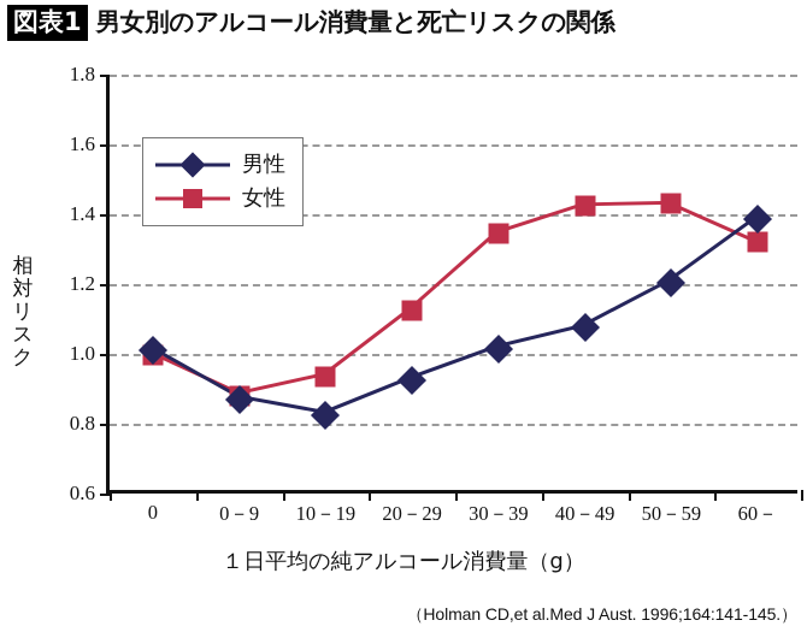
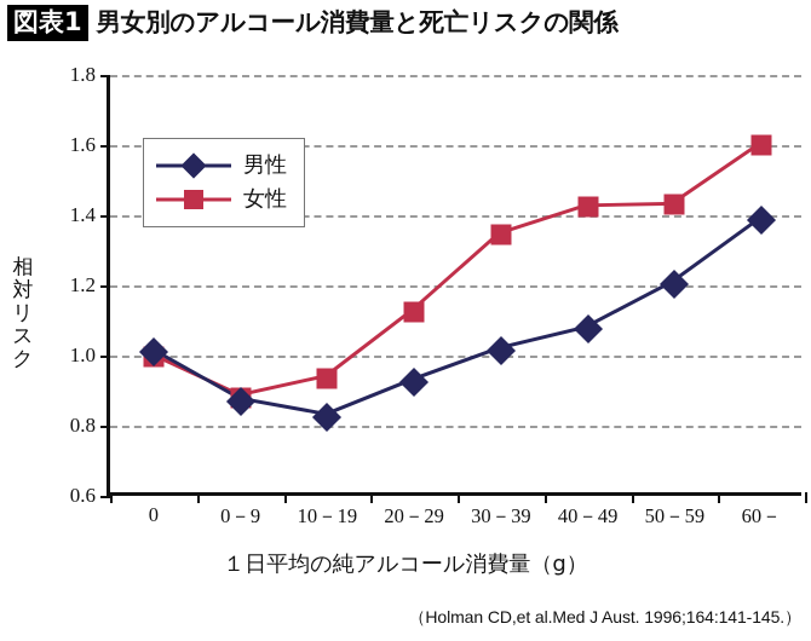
女性/60－: 1.32 -> 1.60
